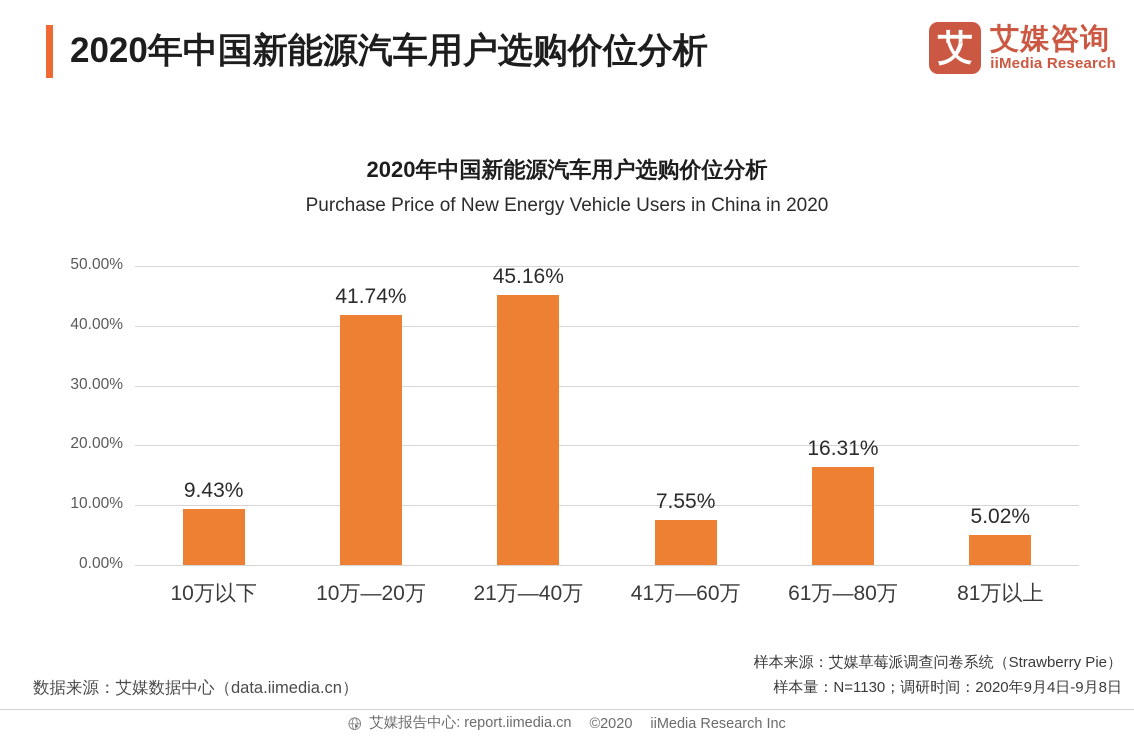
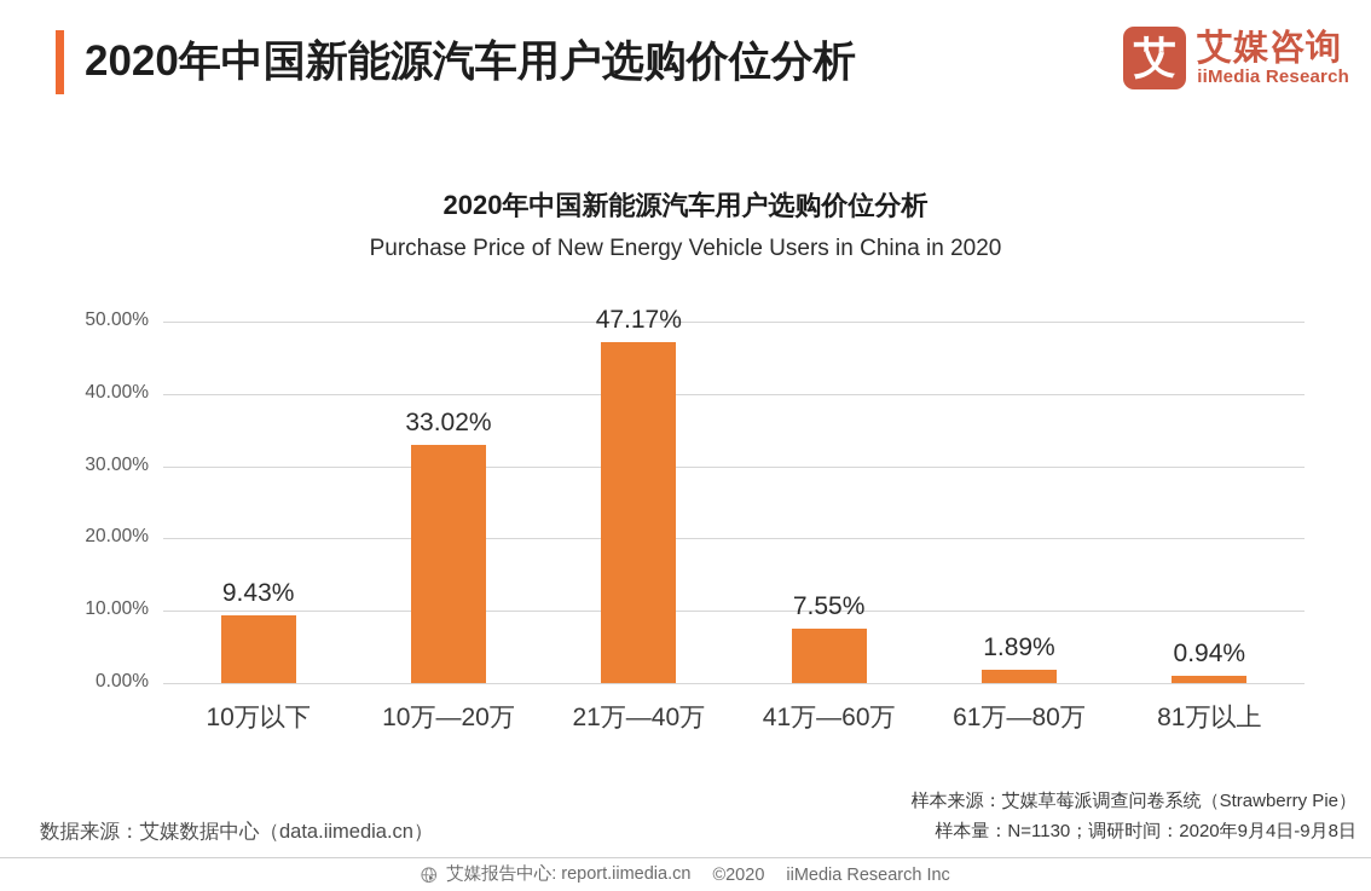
10万—20万: 41.74% -> 33.02%
21万—40万: 45.16% -> 47.17%
61万—80万: 16.31% -> 1.89%
81万以上: 5.02% -> 0.94%
